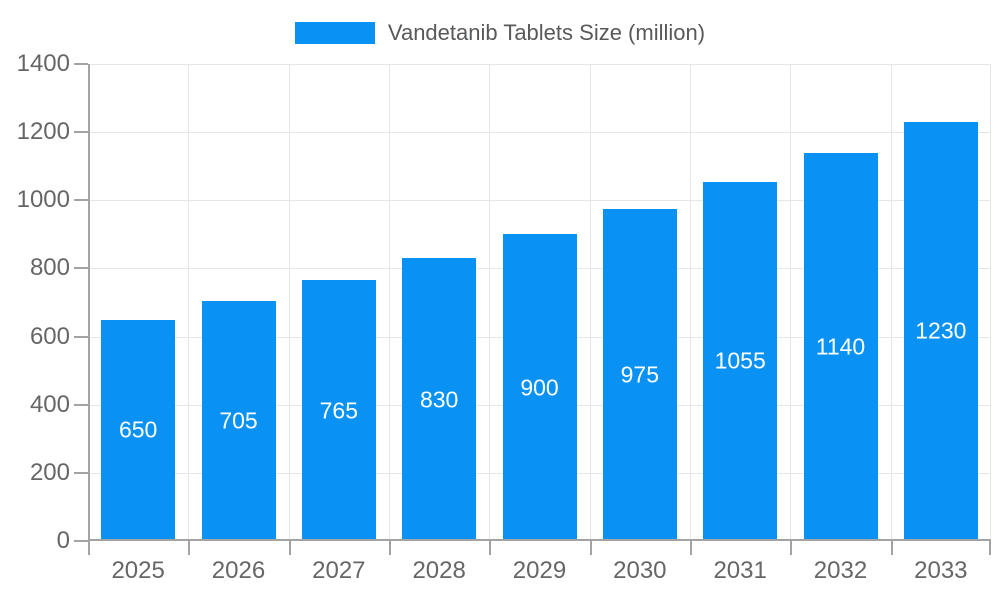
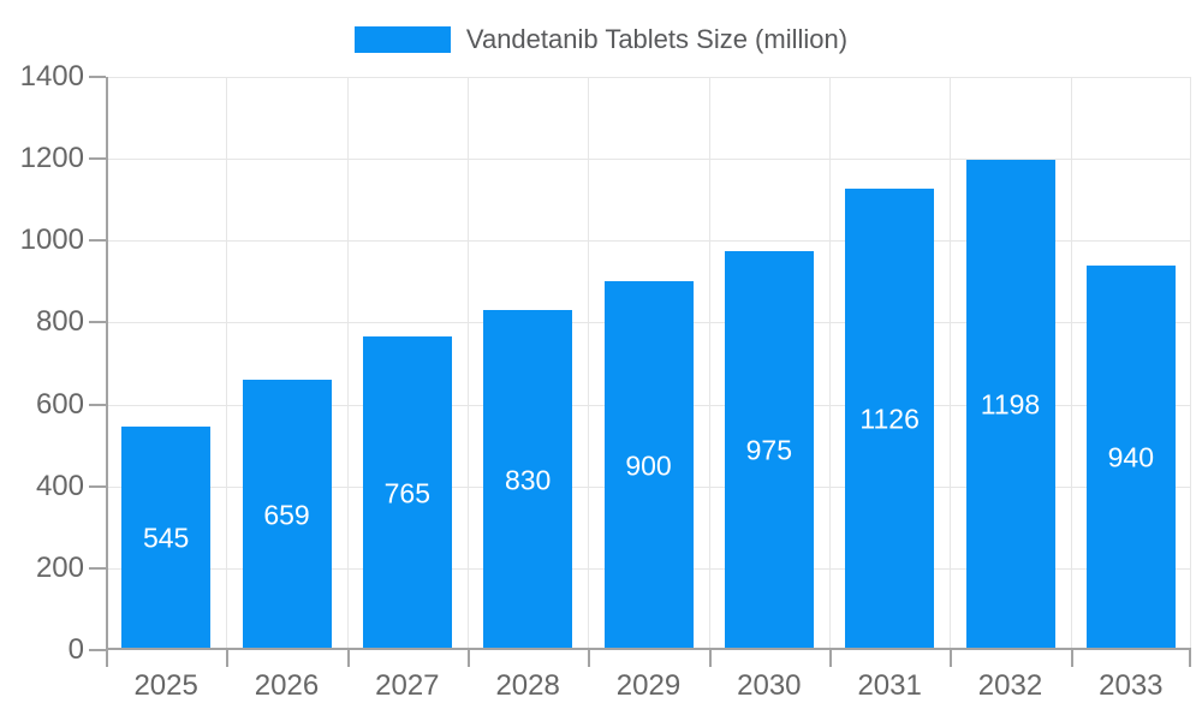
2025: 650 -> 545
2026: 705 -> 659
2031: 1055 -> 1126
2032: 1140 -> 1198
2033: 1230 -> 940
